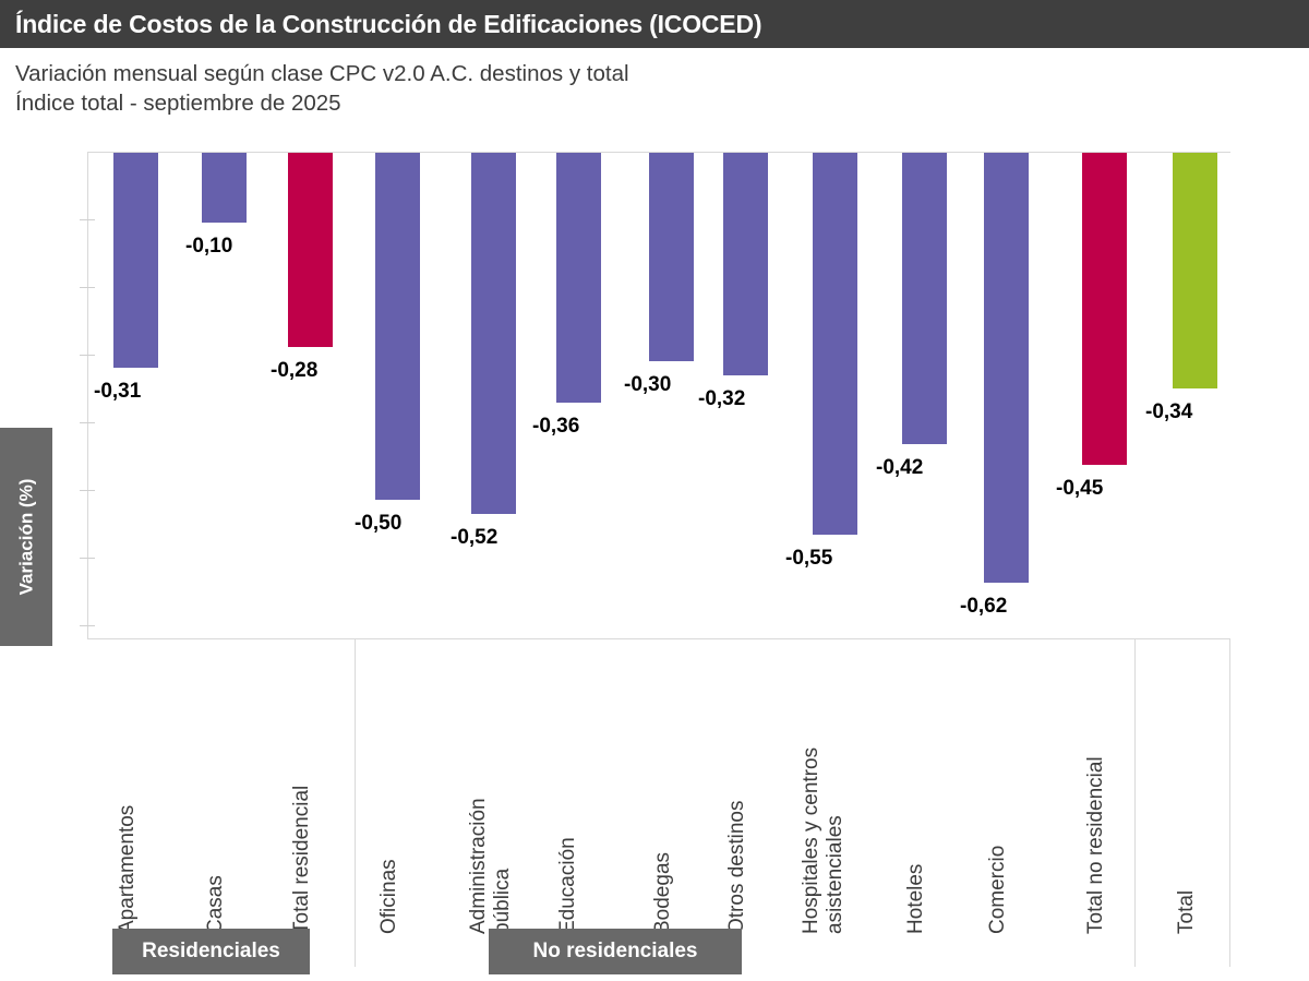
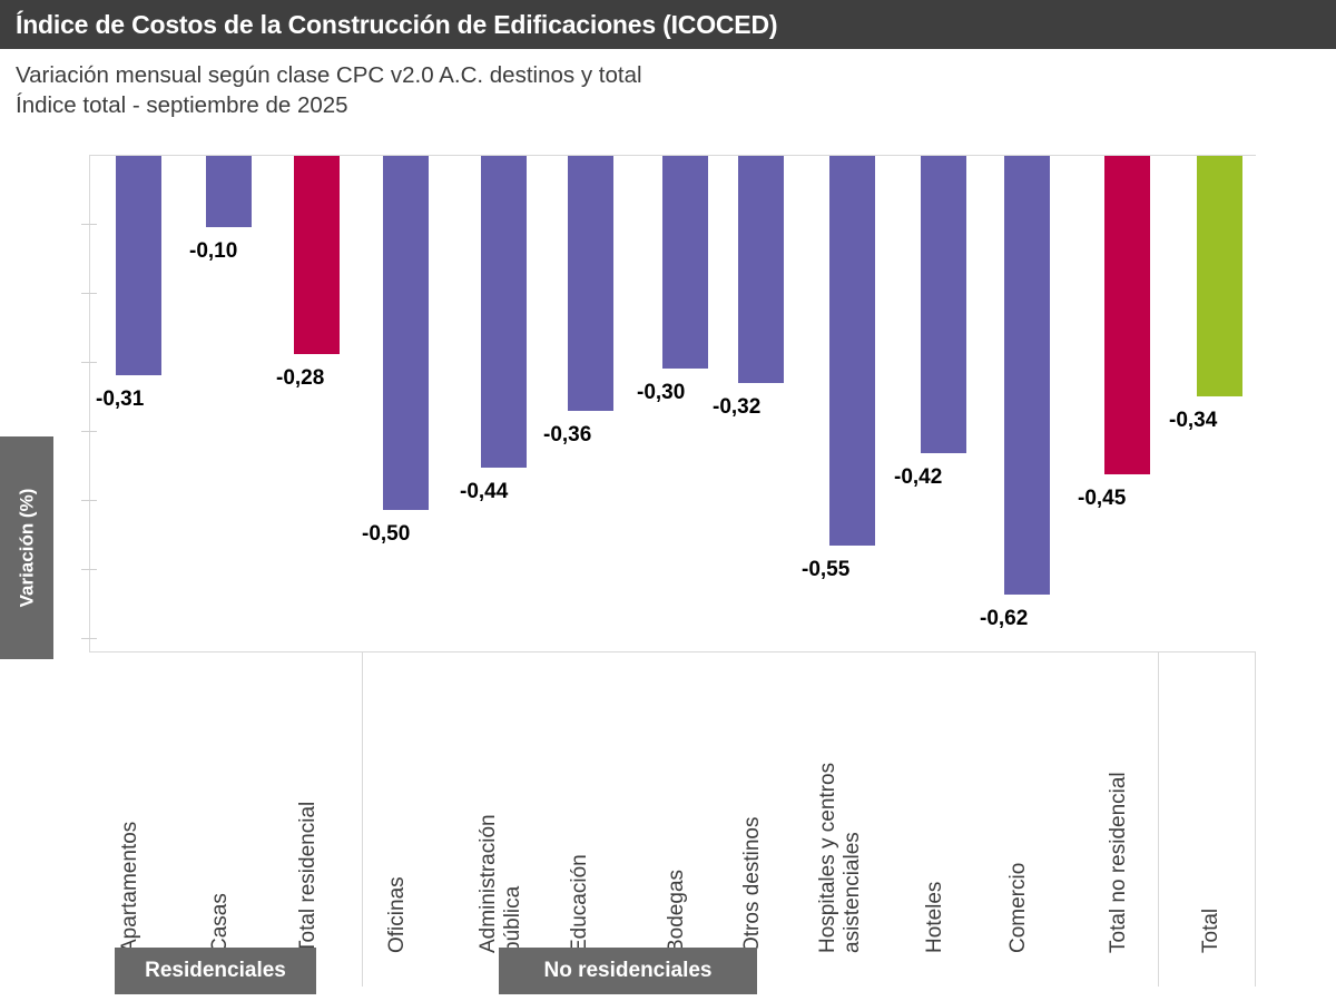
Administración pública: -0,52 -> -0,44
